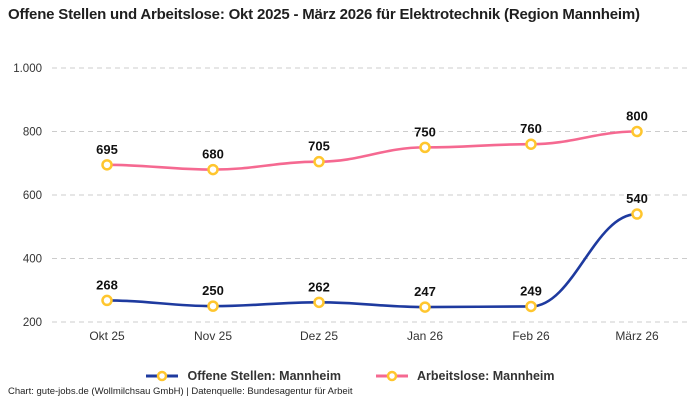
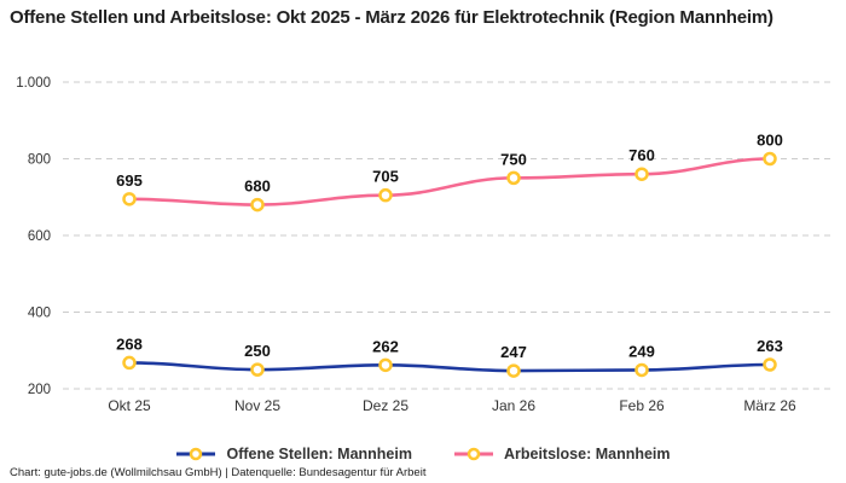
Offene Stellen: Mannheim/März 26: 540 -> 263
